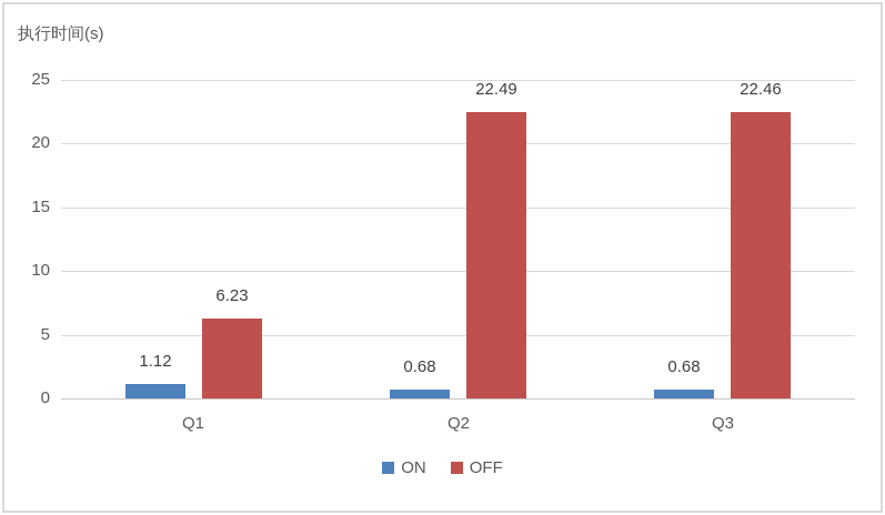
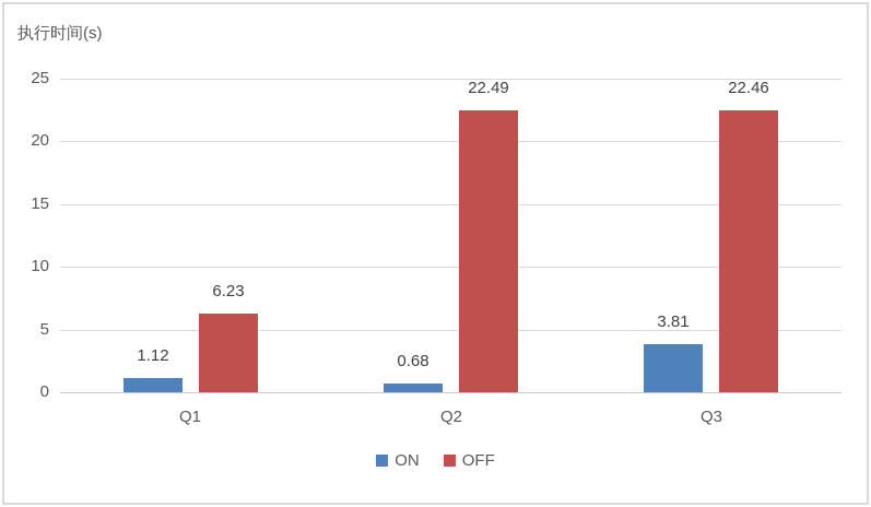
ON/Q3: 0.68 -> 3.81
